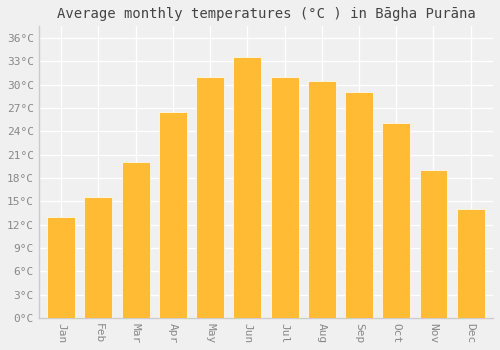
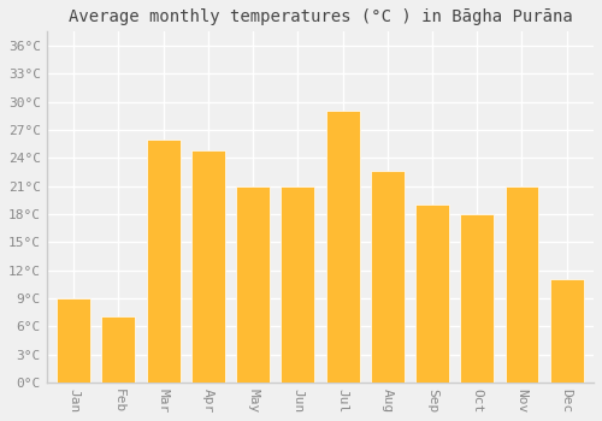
Jan: 13.0°C -> 9.0°C
Feb: 15.5°C -> 7.0°C
Mar: 20.0°C -> 26.0°C
Apr: 26.5°C -> 24.8°C
May: 31.0°C -> 21.0°C
Jun: 33.5°C -> 21.0°C
Jul: 31.0°C -> 29.0°C
Aug: 30.5°C -> 22.6°C
Sep: 29.0°C -> 19.0°C
Oct: 25.0°C -> 18.0°C
Nov: 19.0°C -> 21.0°C
Dec: 14.0°C -> 11.0°C
